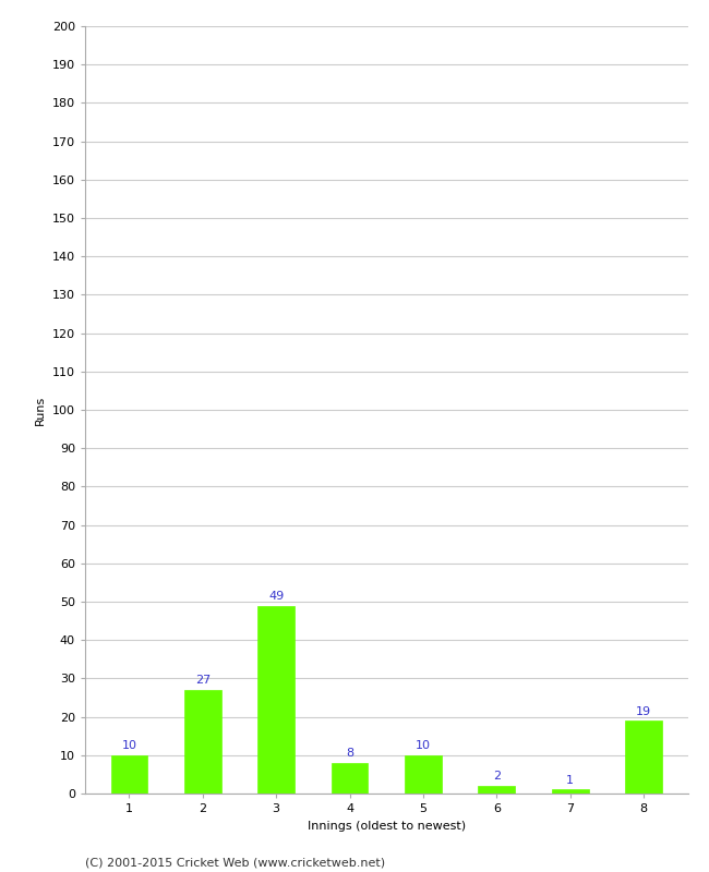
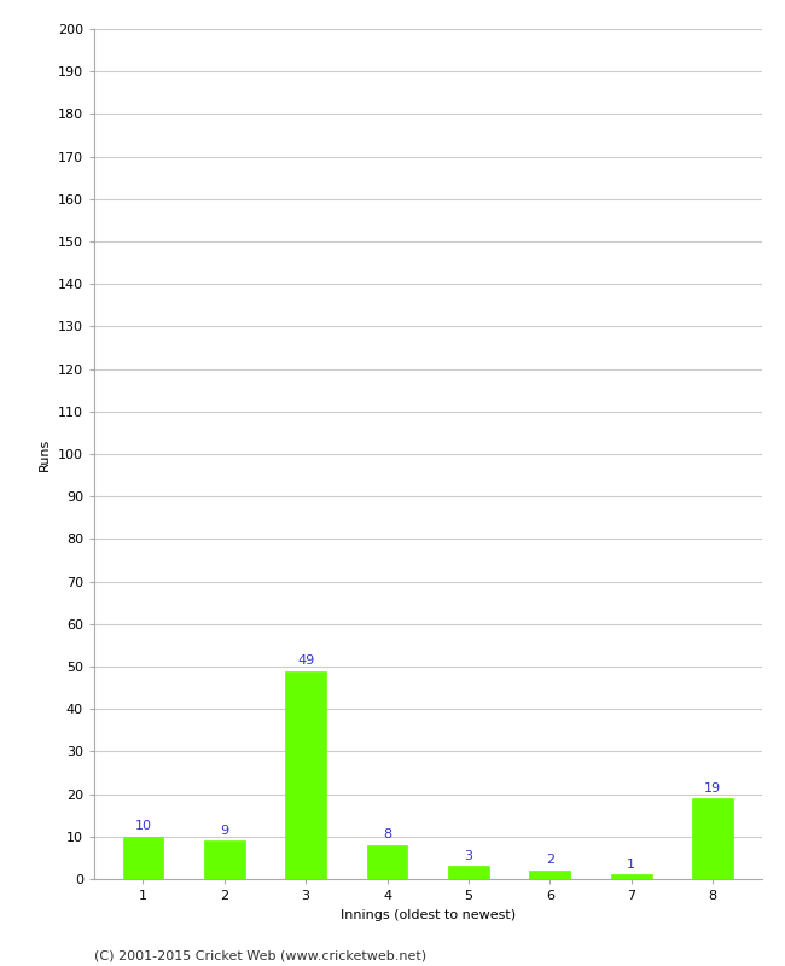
2: 27 -> 9
5: 10 -> 3
